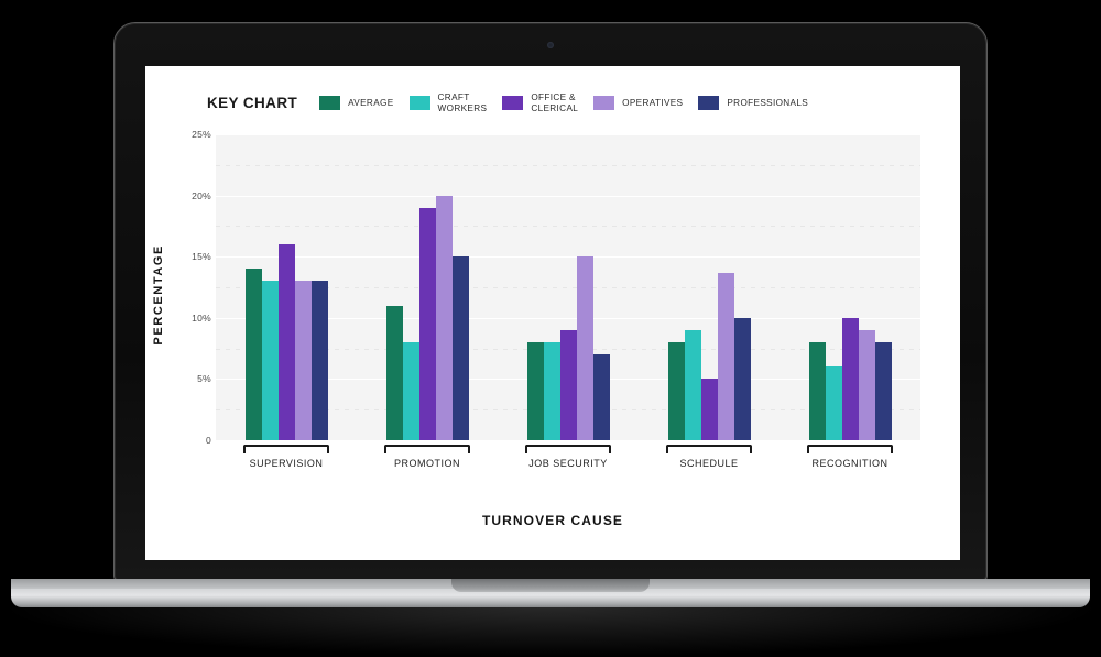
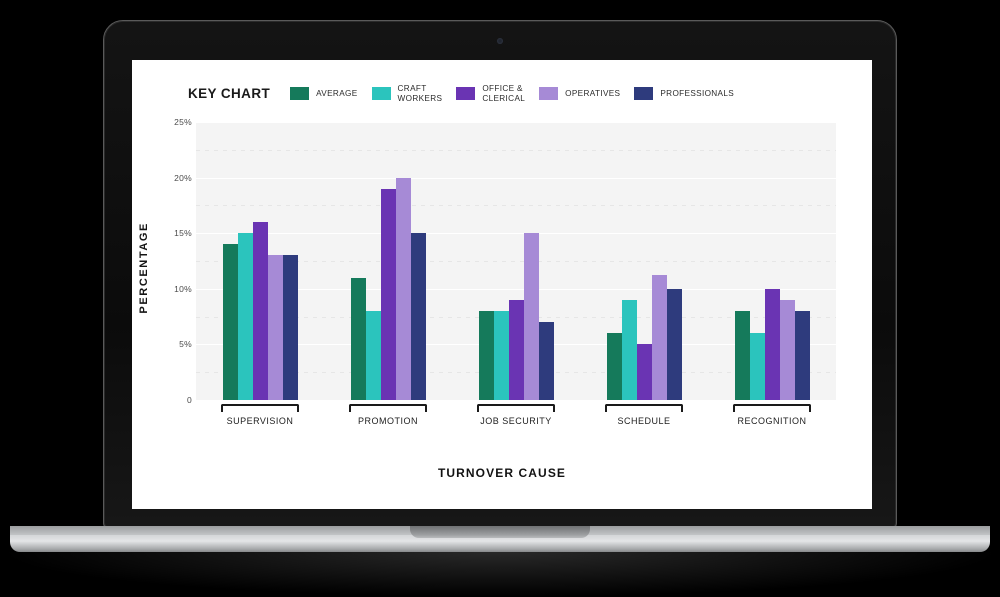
CRAFT WORKERS/SUPERVISION: 13% -> 15%
AVERAGE/SCHEDULE: 8% -> 6%
OPERATIVES/SCHEDULE: 13.7% -> 11.2%
